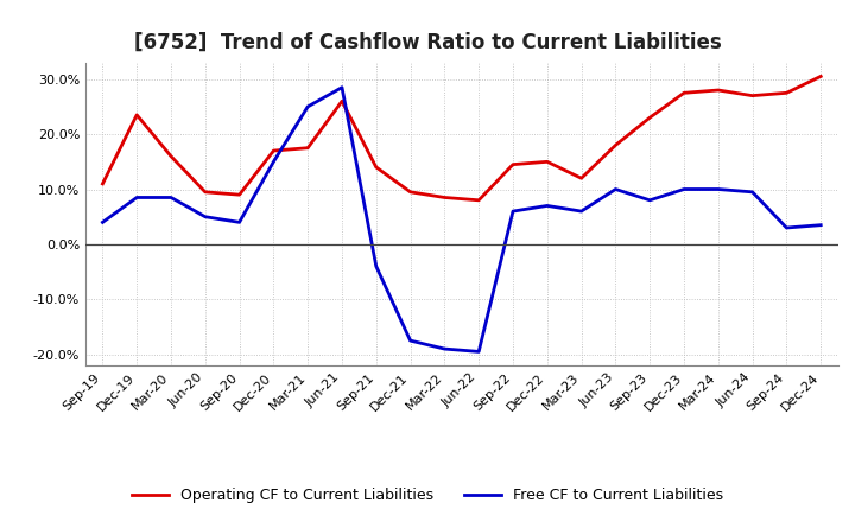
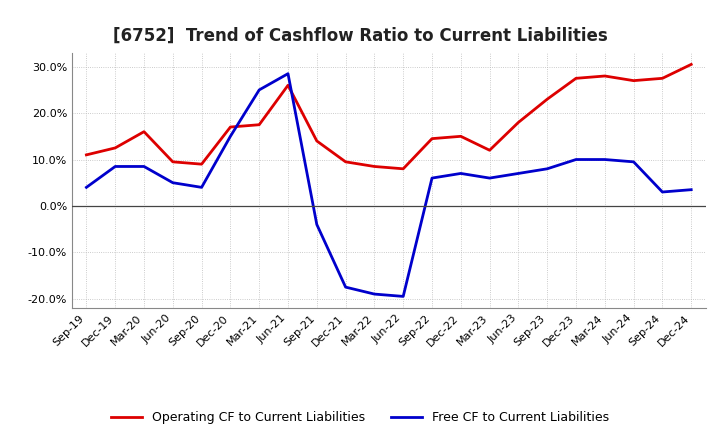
Operating CF to Current Liabilities/Dec-19: 23.5% -> 12.5%
Free CF to Current Liabilities/Jun-23: 10.0% -> 7.0%
